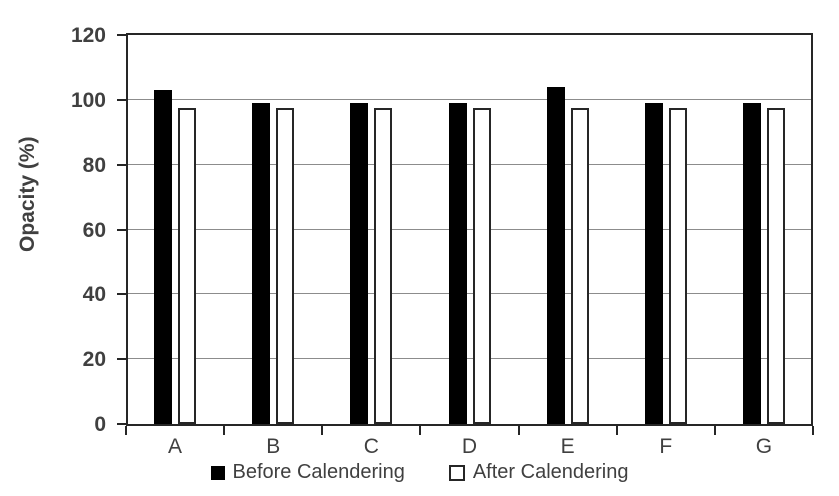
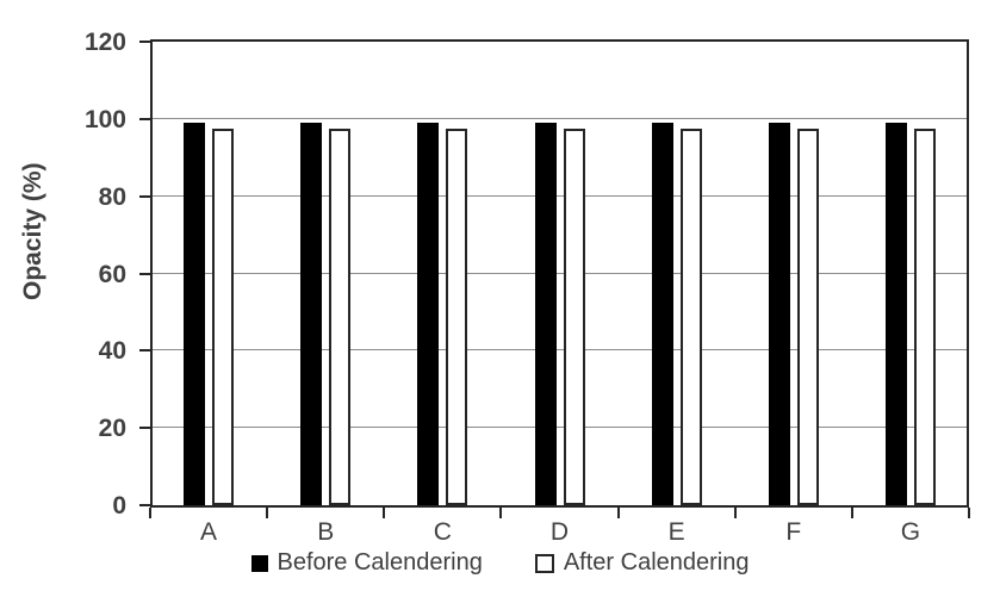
Before Calendering/A: 103 -> 99
Before Calendering/E: 104 -> 99
